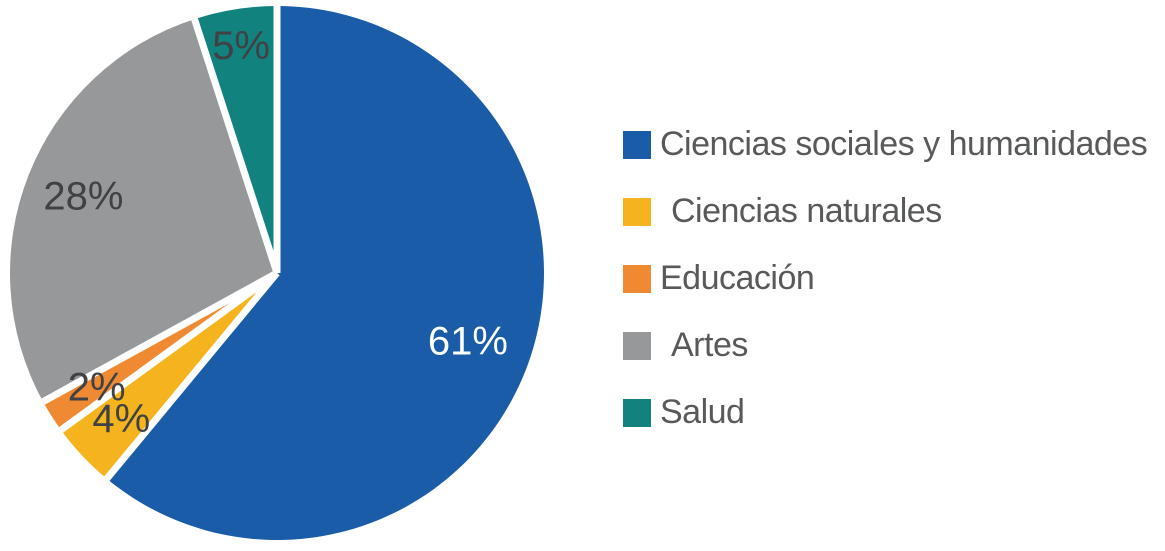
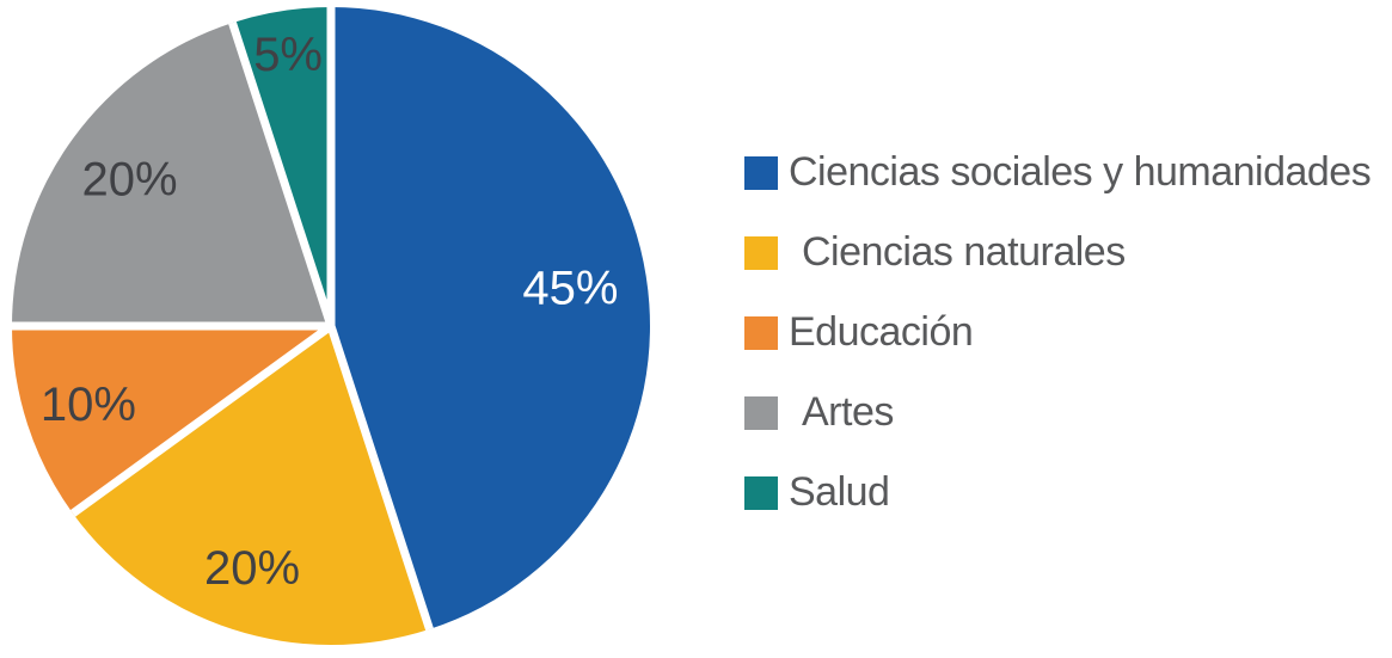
Ciencias sociales y humanidades: 61% -> 45%
Ciencias naturales: 4% -> 20%
Educación: 2% -> 10%
Artes: 28% -> 20%
